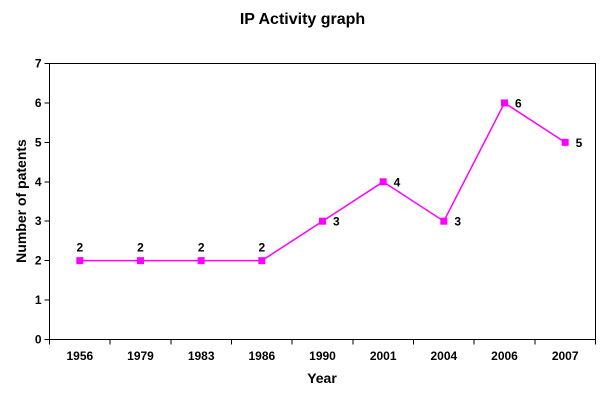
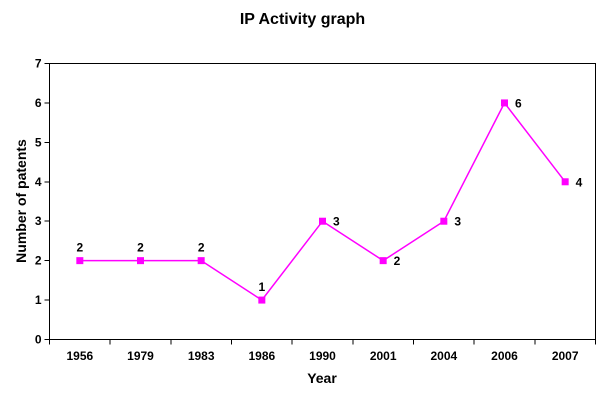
1986: 2 -> 1
2001: 4 -> 2
2007: 5 -> 4
